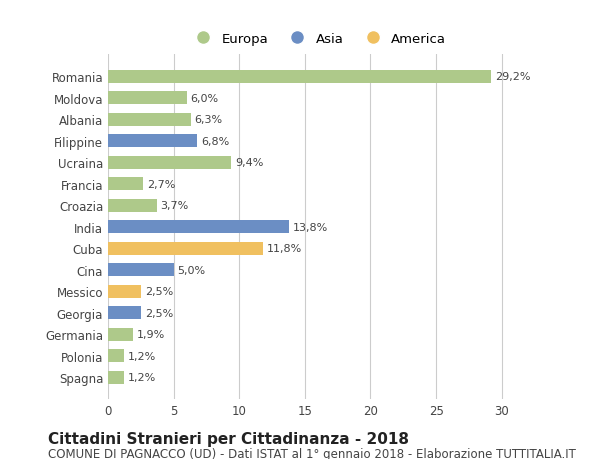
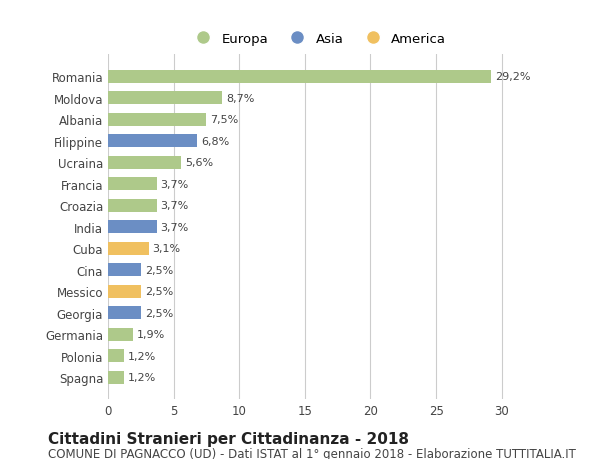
Moldova: 6,0% -> 8,7%
Albania: 6,3% -> 7,5%
Ucraina: 9,4% -> 5,6%
Francia: 2,7% -> 3,7%
India: 13,8% -> 3,7%
Cuba: 11,8% -> 3,1%
Cina: 5,0% -> 2,5%
